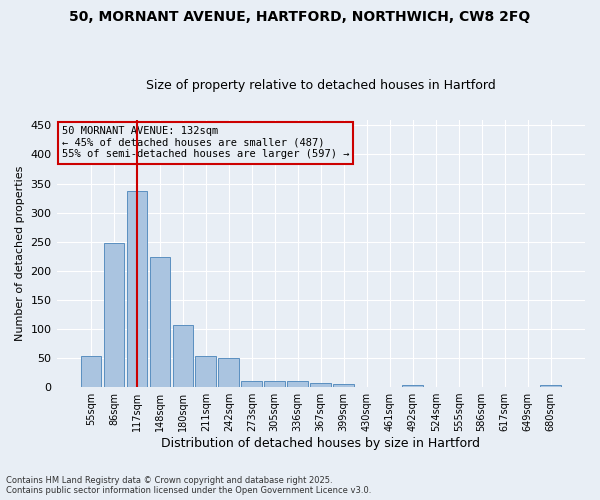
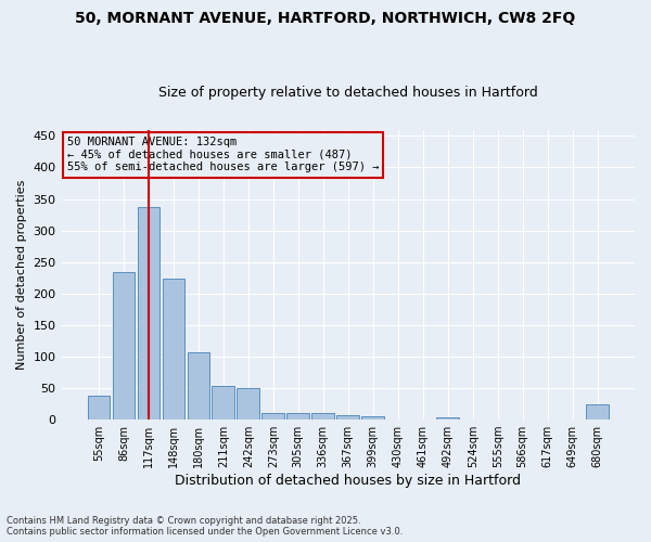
55sqm: 53 -> 38
86sqm: 248 -> 234
680sqm: 3 -> 24
